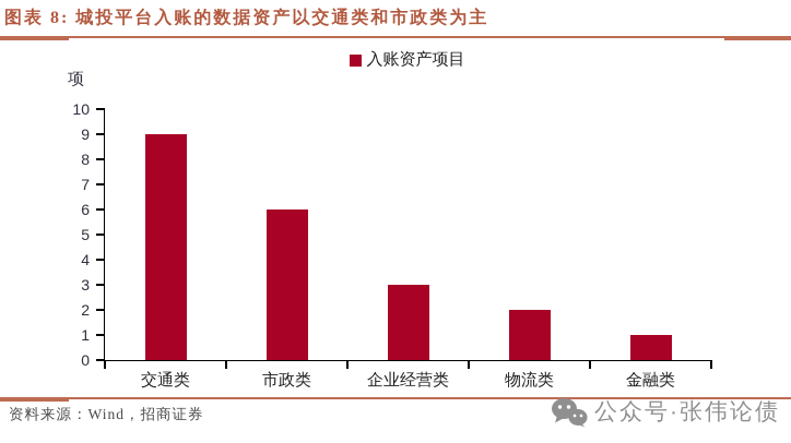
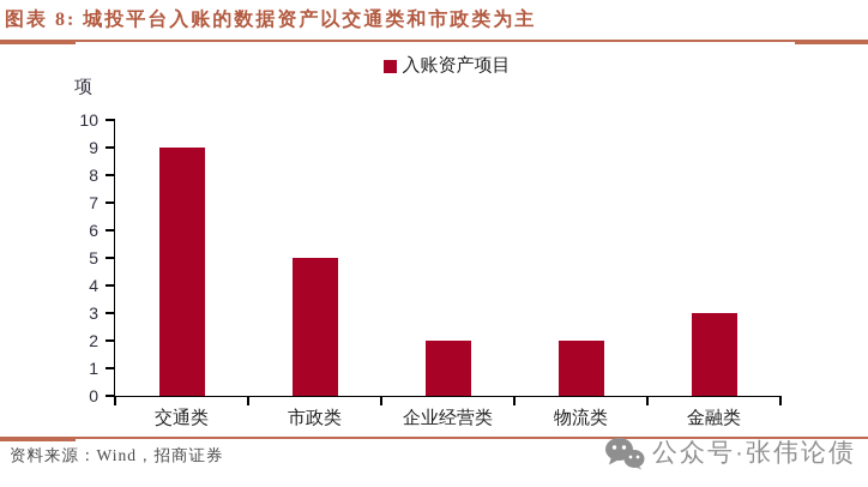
市政类: 6 -> 5
企业经营类: 3 -> 2
金融类: 1 -> 3
